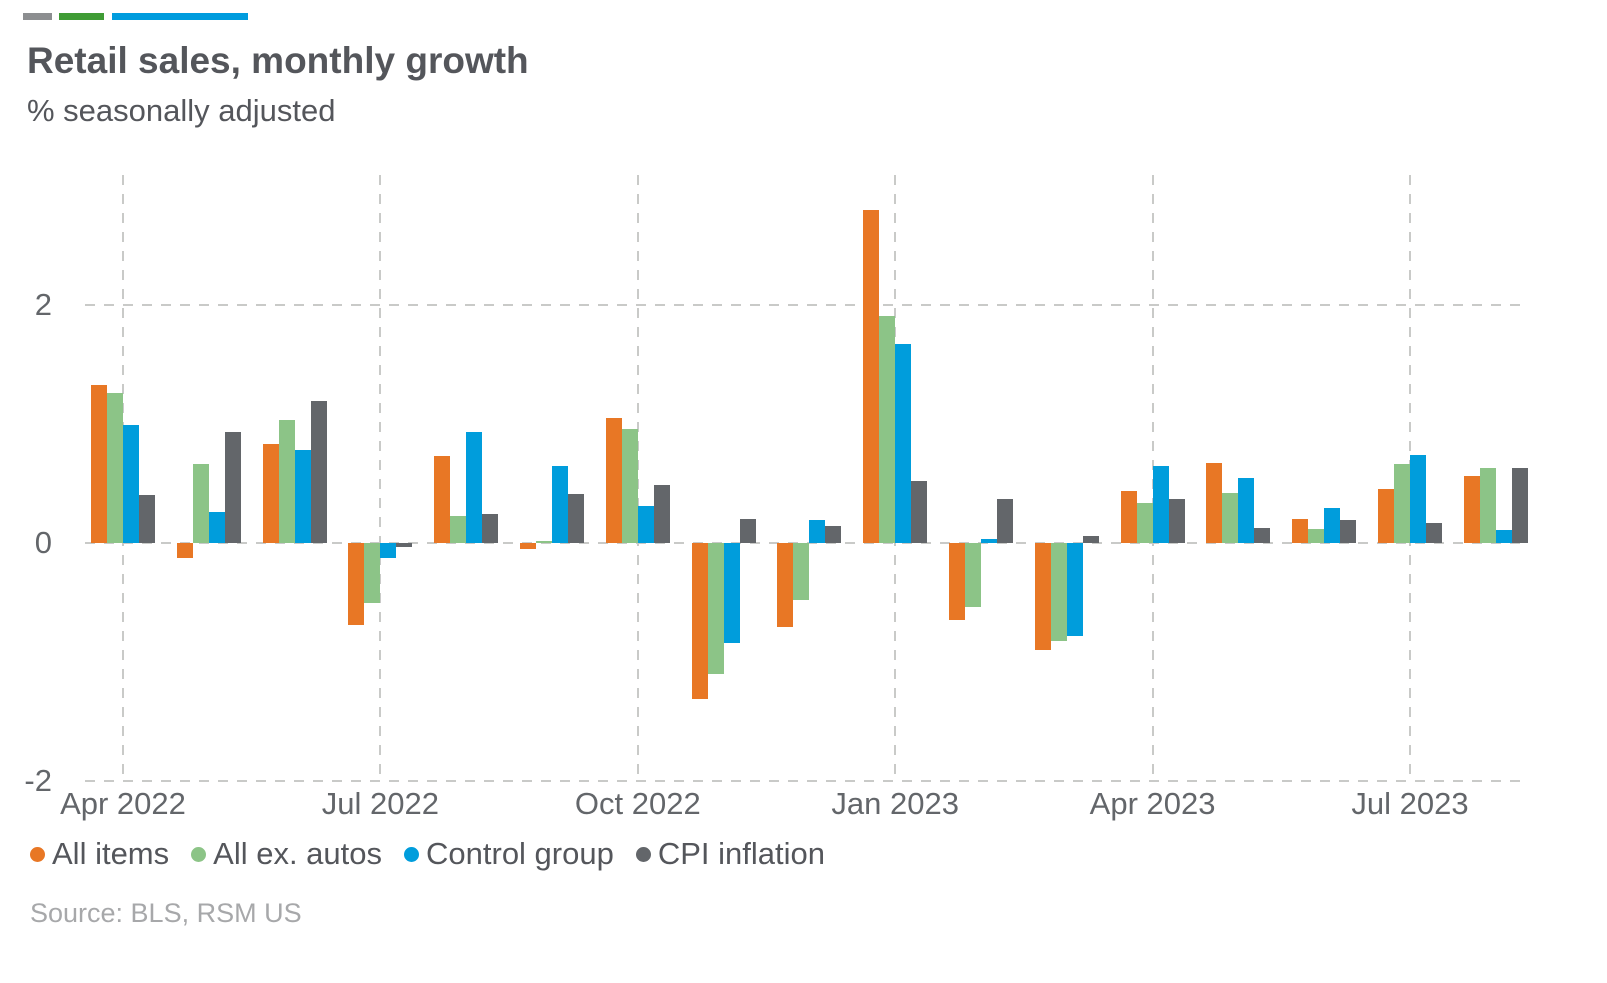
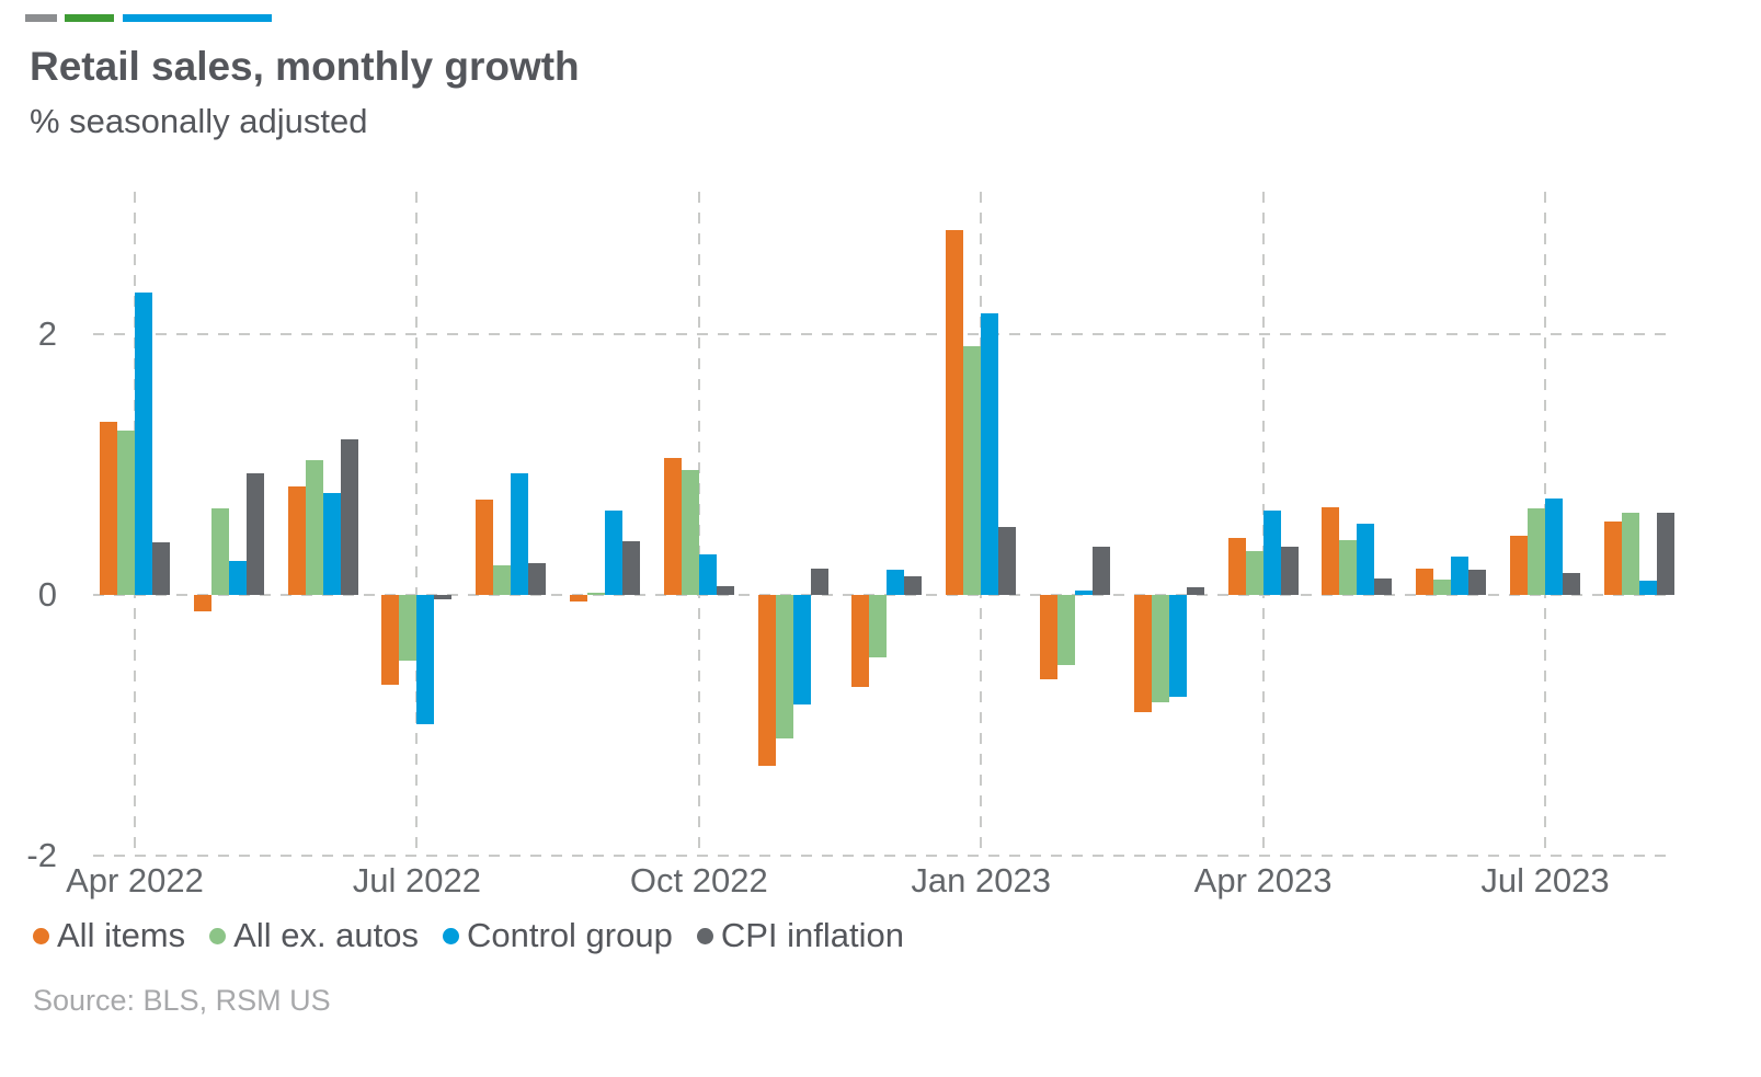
Control group/Apr 2022: 0.99 -> 2.32
Control group/Jul 2022: -0.13 -> -0.99
CPI inflation/Oct 2022: 0.49 -> 0.07
Control group/Jan 2023: 1.67 -> 2.16
